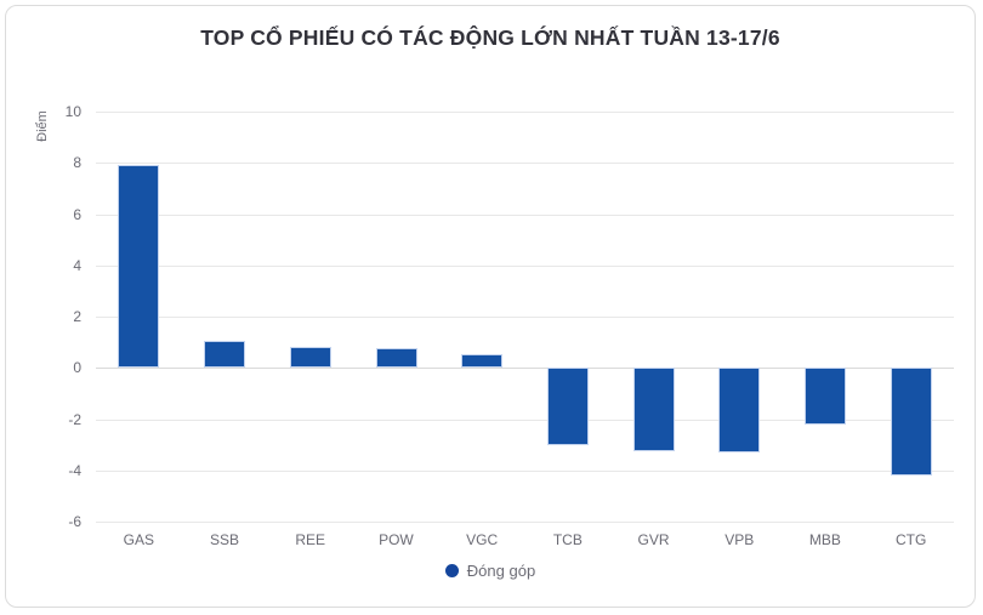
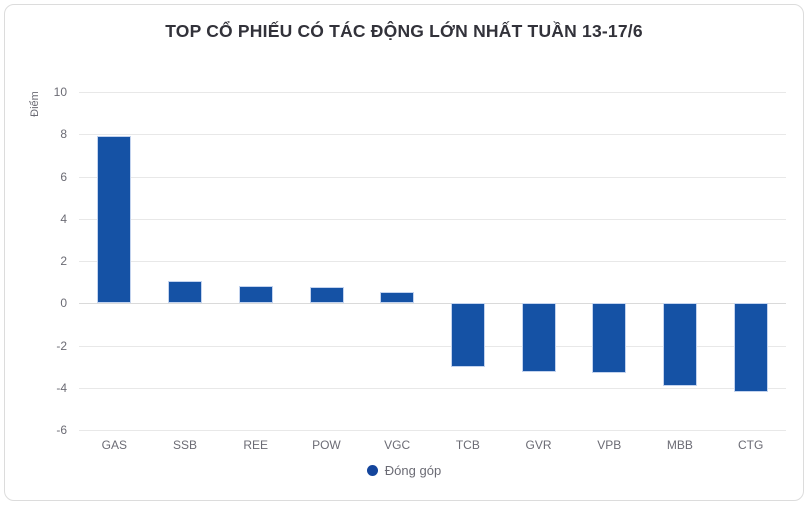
MBB: -2.2 -> -3.9
